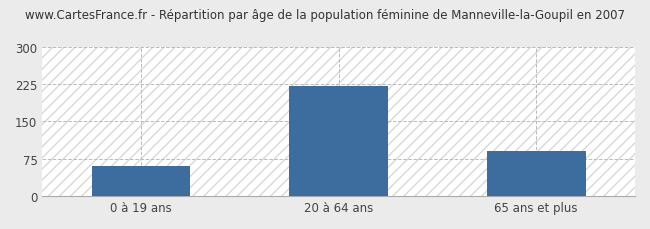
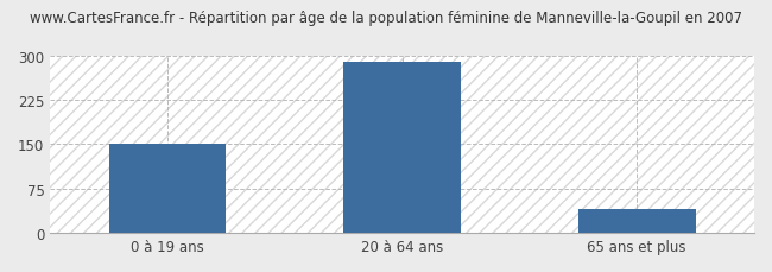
0 à 19 ans: 60 -> 150
20 à 64 ans: 220 -> 290
65 ans et plus: 90 -> 40
